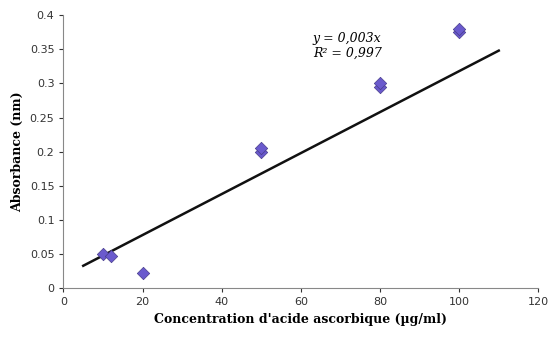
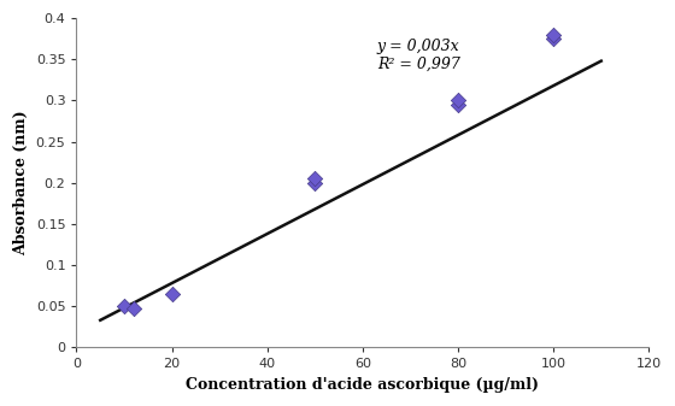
20: 0.022 -> 0.065
